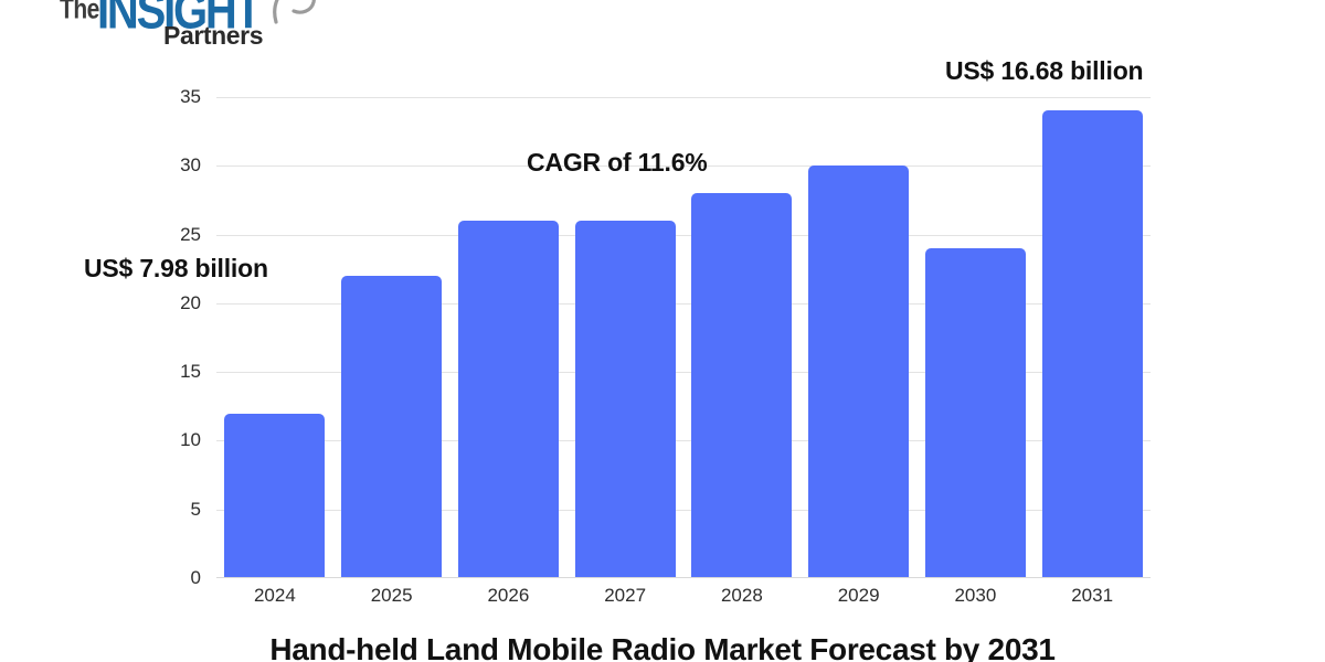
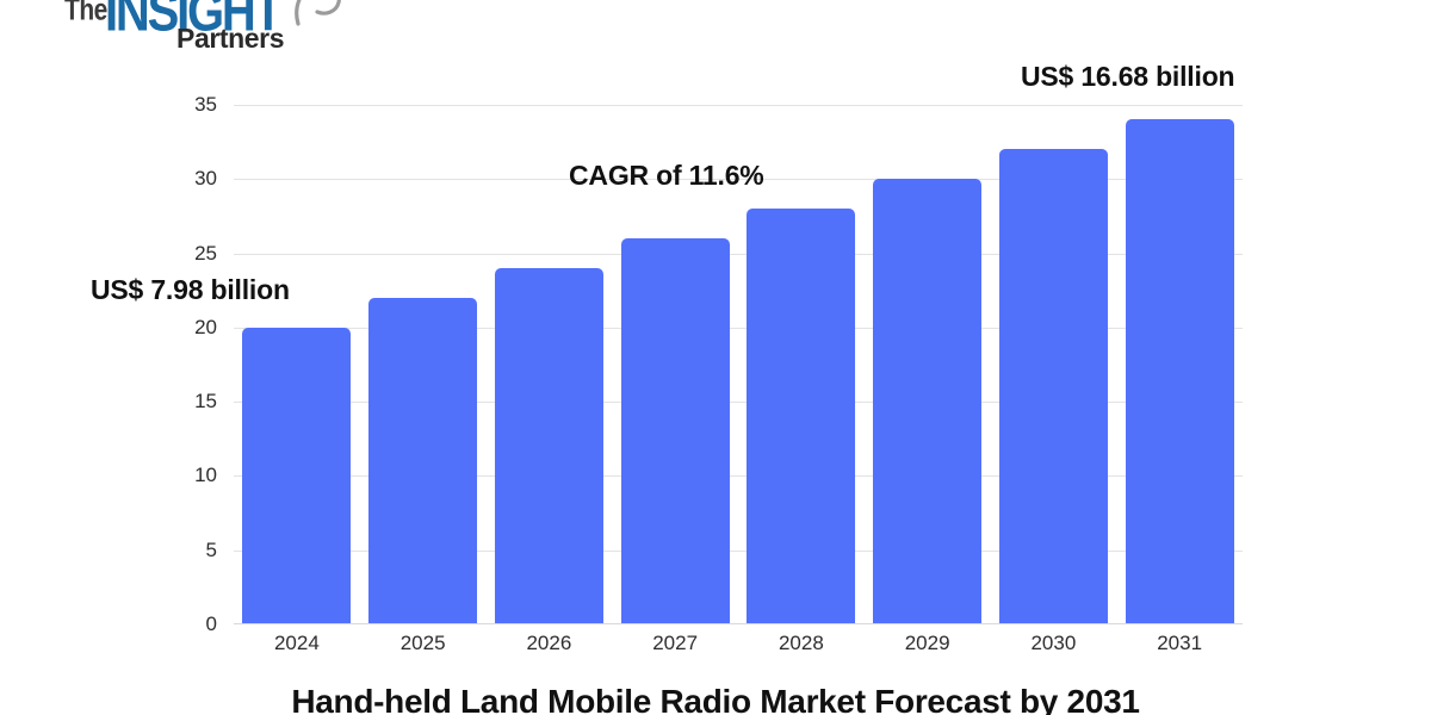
2024: 12 -> 20
2026: 26 -> 24
2030: 24 -> 32
